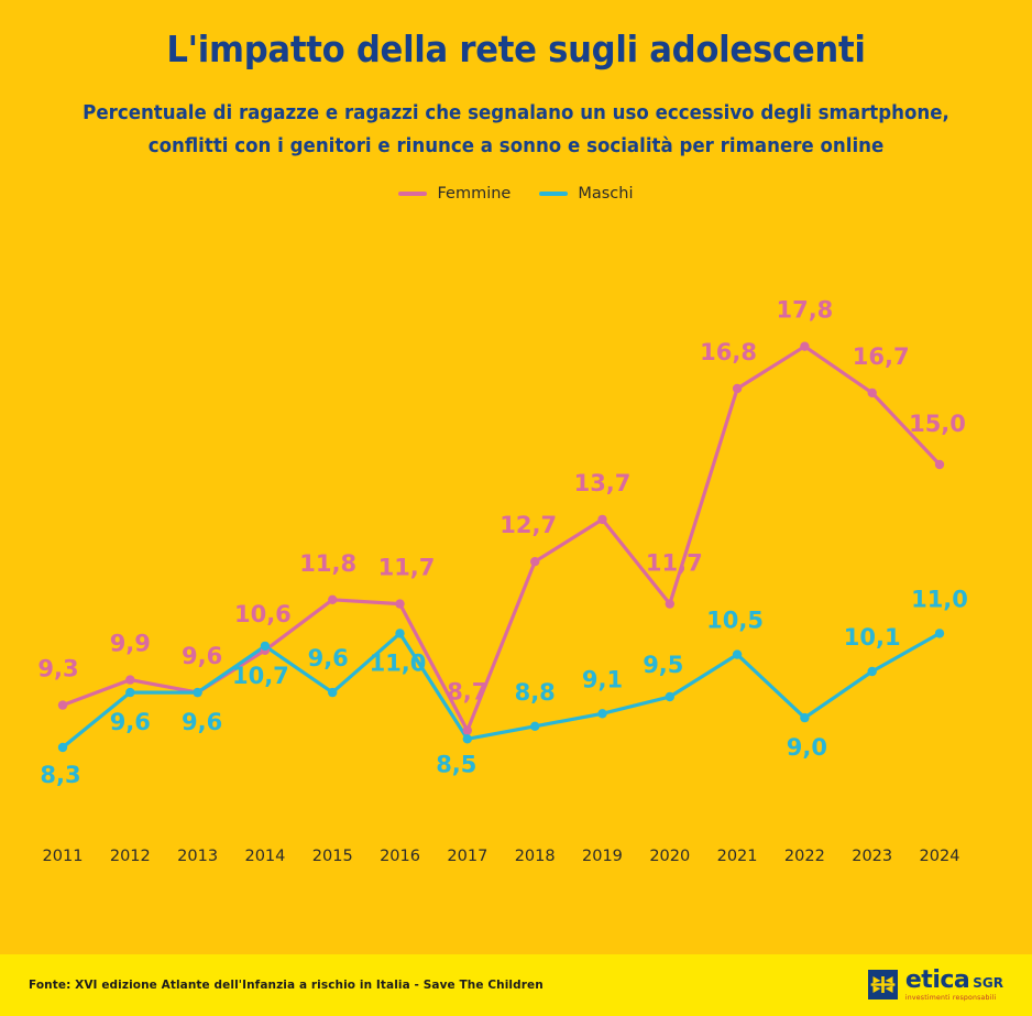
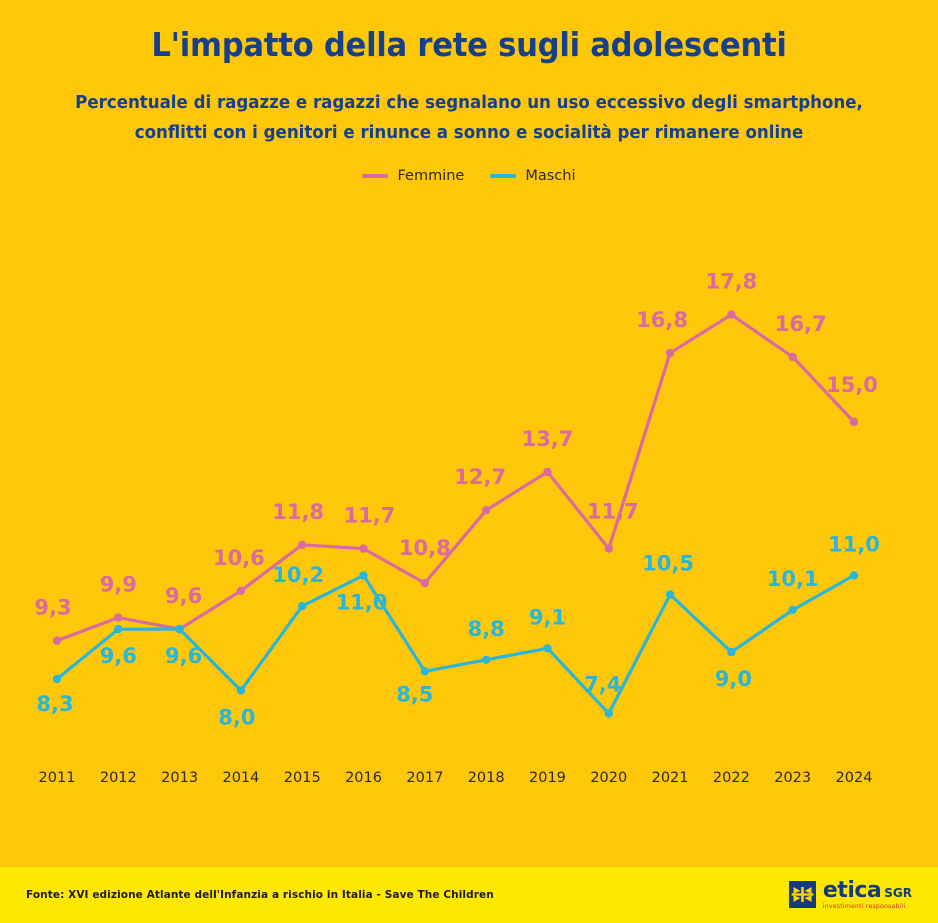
Maschi/2014: 10,7 -> 8,0
Maschi/2015: 9,6 -> 10,2
Femmine/2017: 8,7 -> 10,8
Maschi/2020: 9,5 -> 7,4
